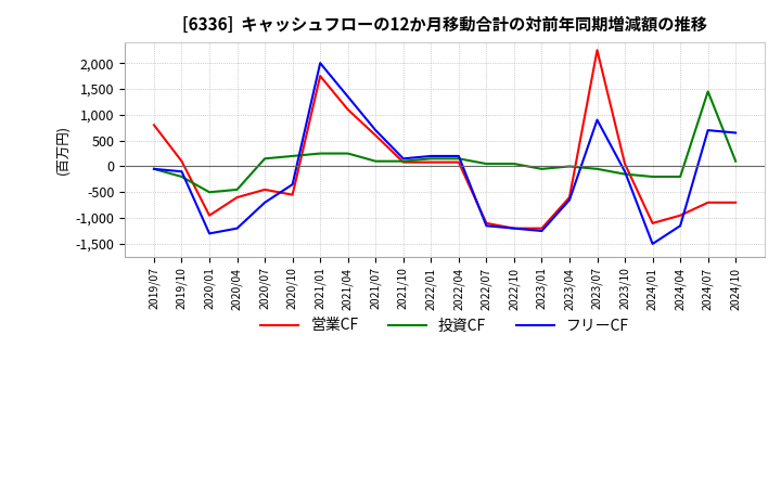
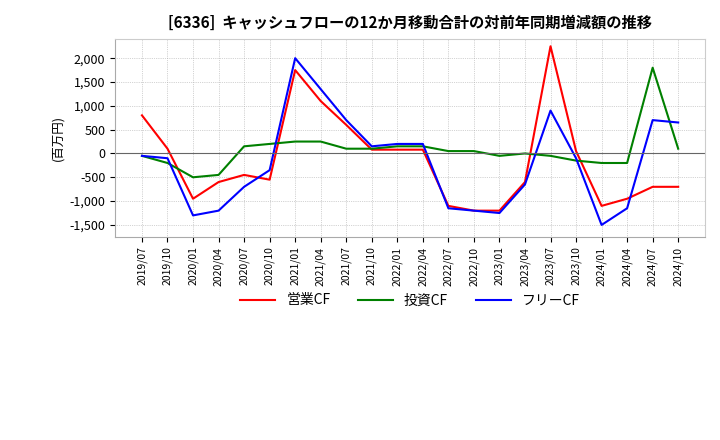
投資CF/2024/07: 1,450 -> 1,800
